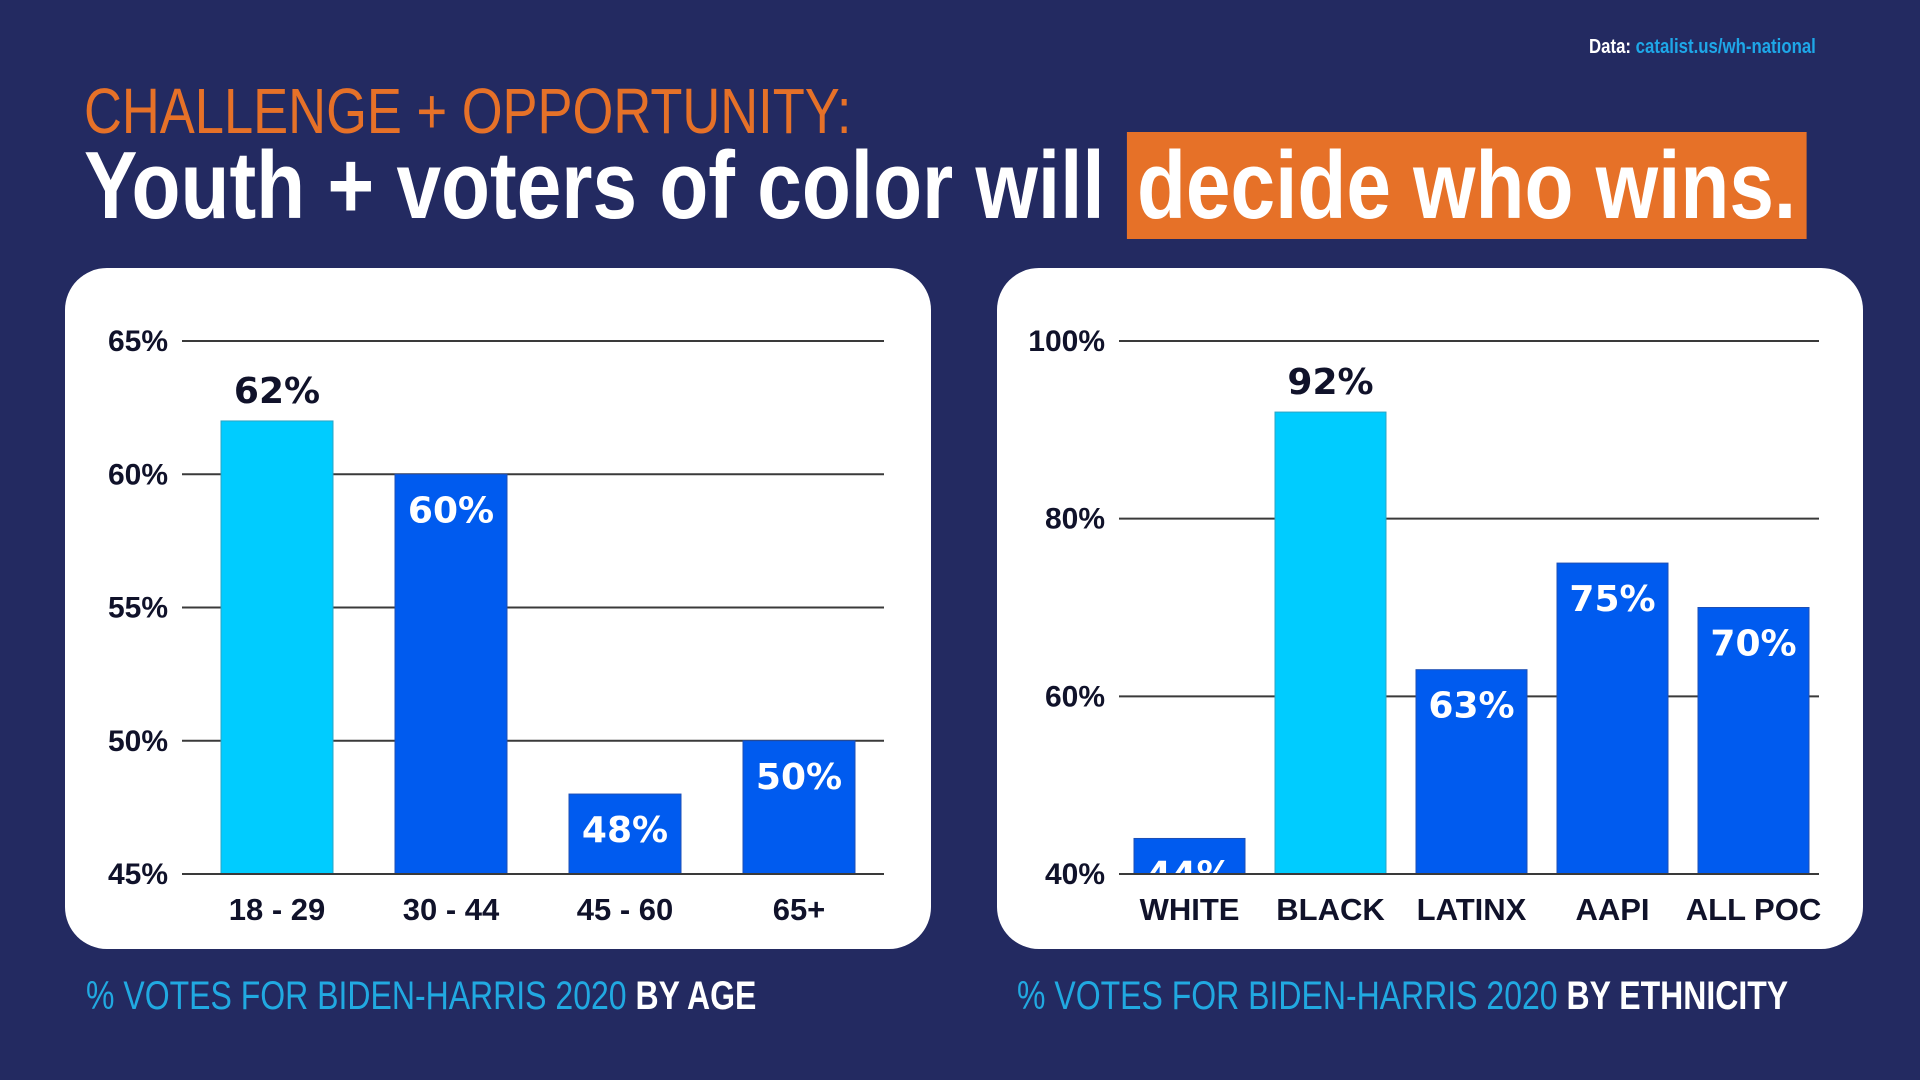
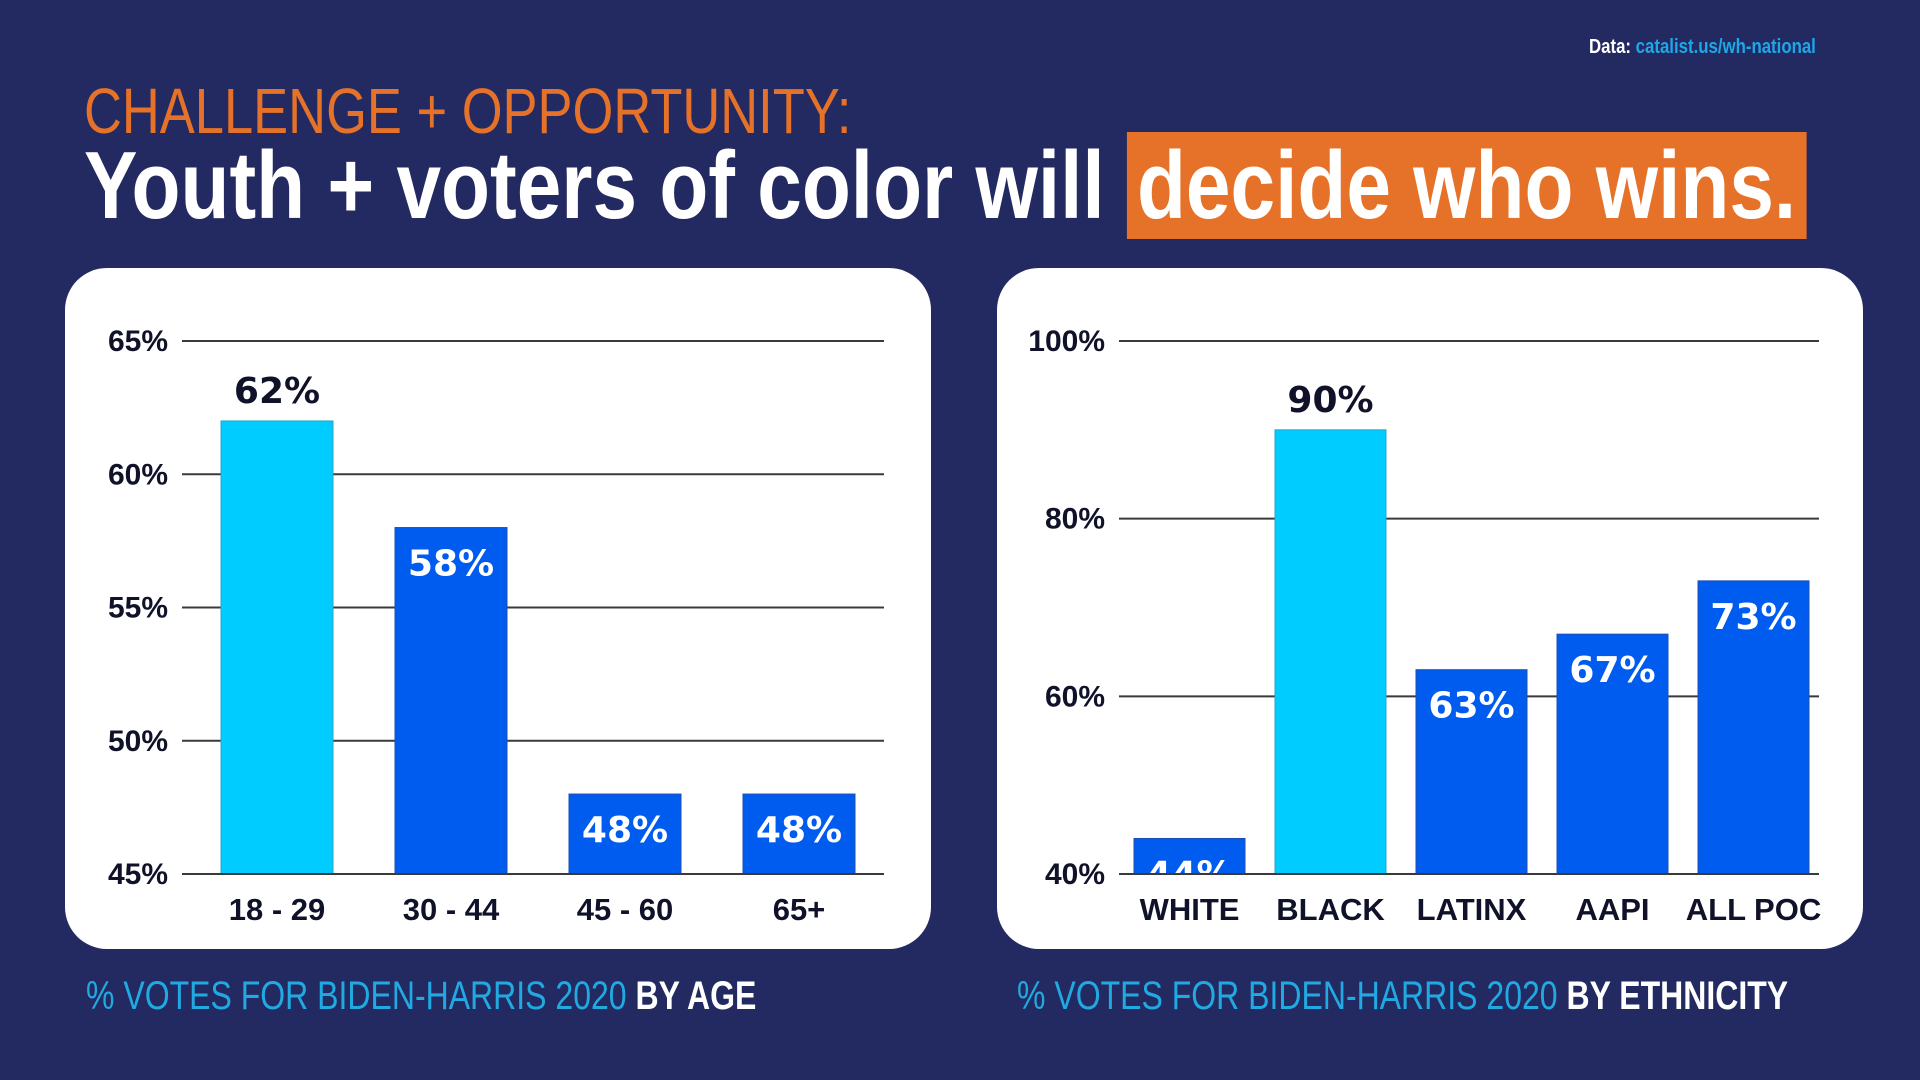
% VOTES FOR BIDEN-HARRIS 2020 BY AGE/30 - 44: 60% -> 58%
% VOTES FOR BIDEN-HARRIS 2020 BY AGE/65+: 50% -> 48%
% VOTES FOR BIDEN-HARRIS 2020 BY ETHNICITY/BLACK: 92% -> 90%
% VOTES FOR BIDEN-HARRIS 2020 BY ETHNICITY/AAPI: 75% -> 67%
% VOTES FOR BIDEN-HARRIS 2020 BY ETHNICITY/ALL POC: 70% -> 73%
